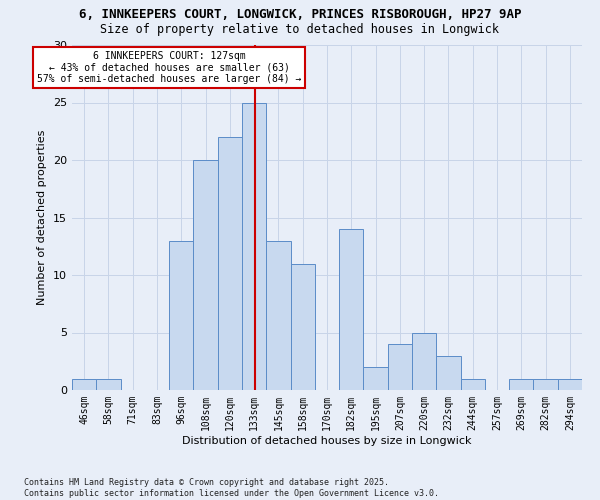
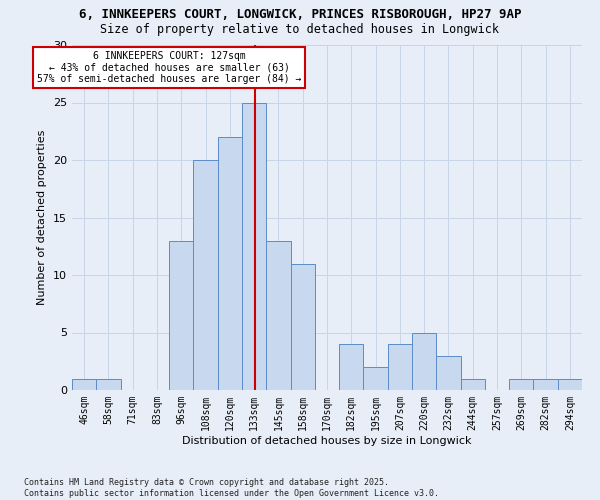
182sqm: 14 -> 4
